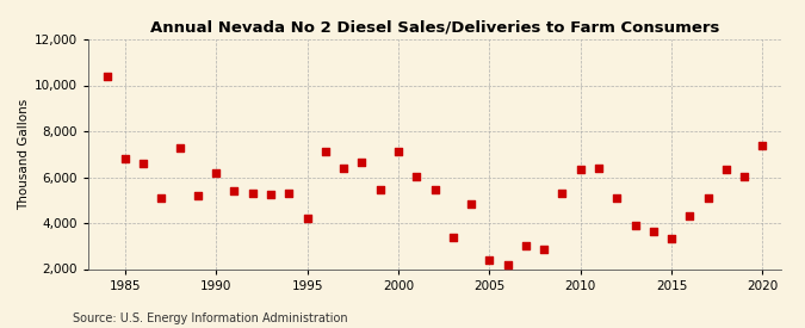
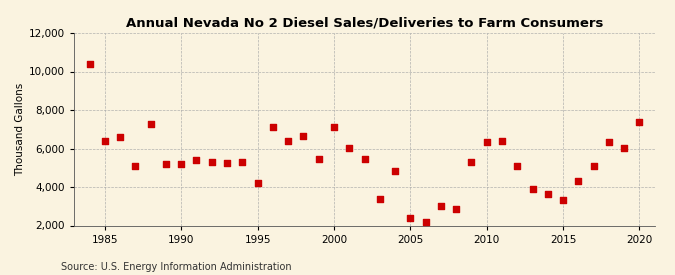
1985: 6,800 -> 6,400
1990: 6,200 -> 5,200
